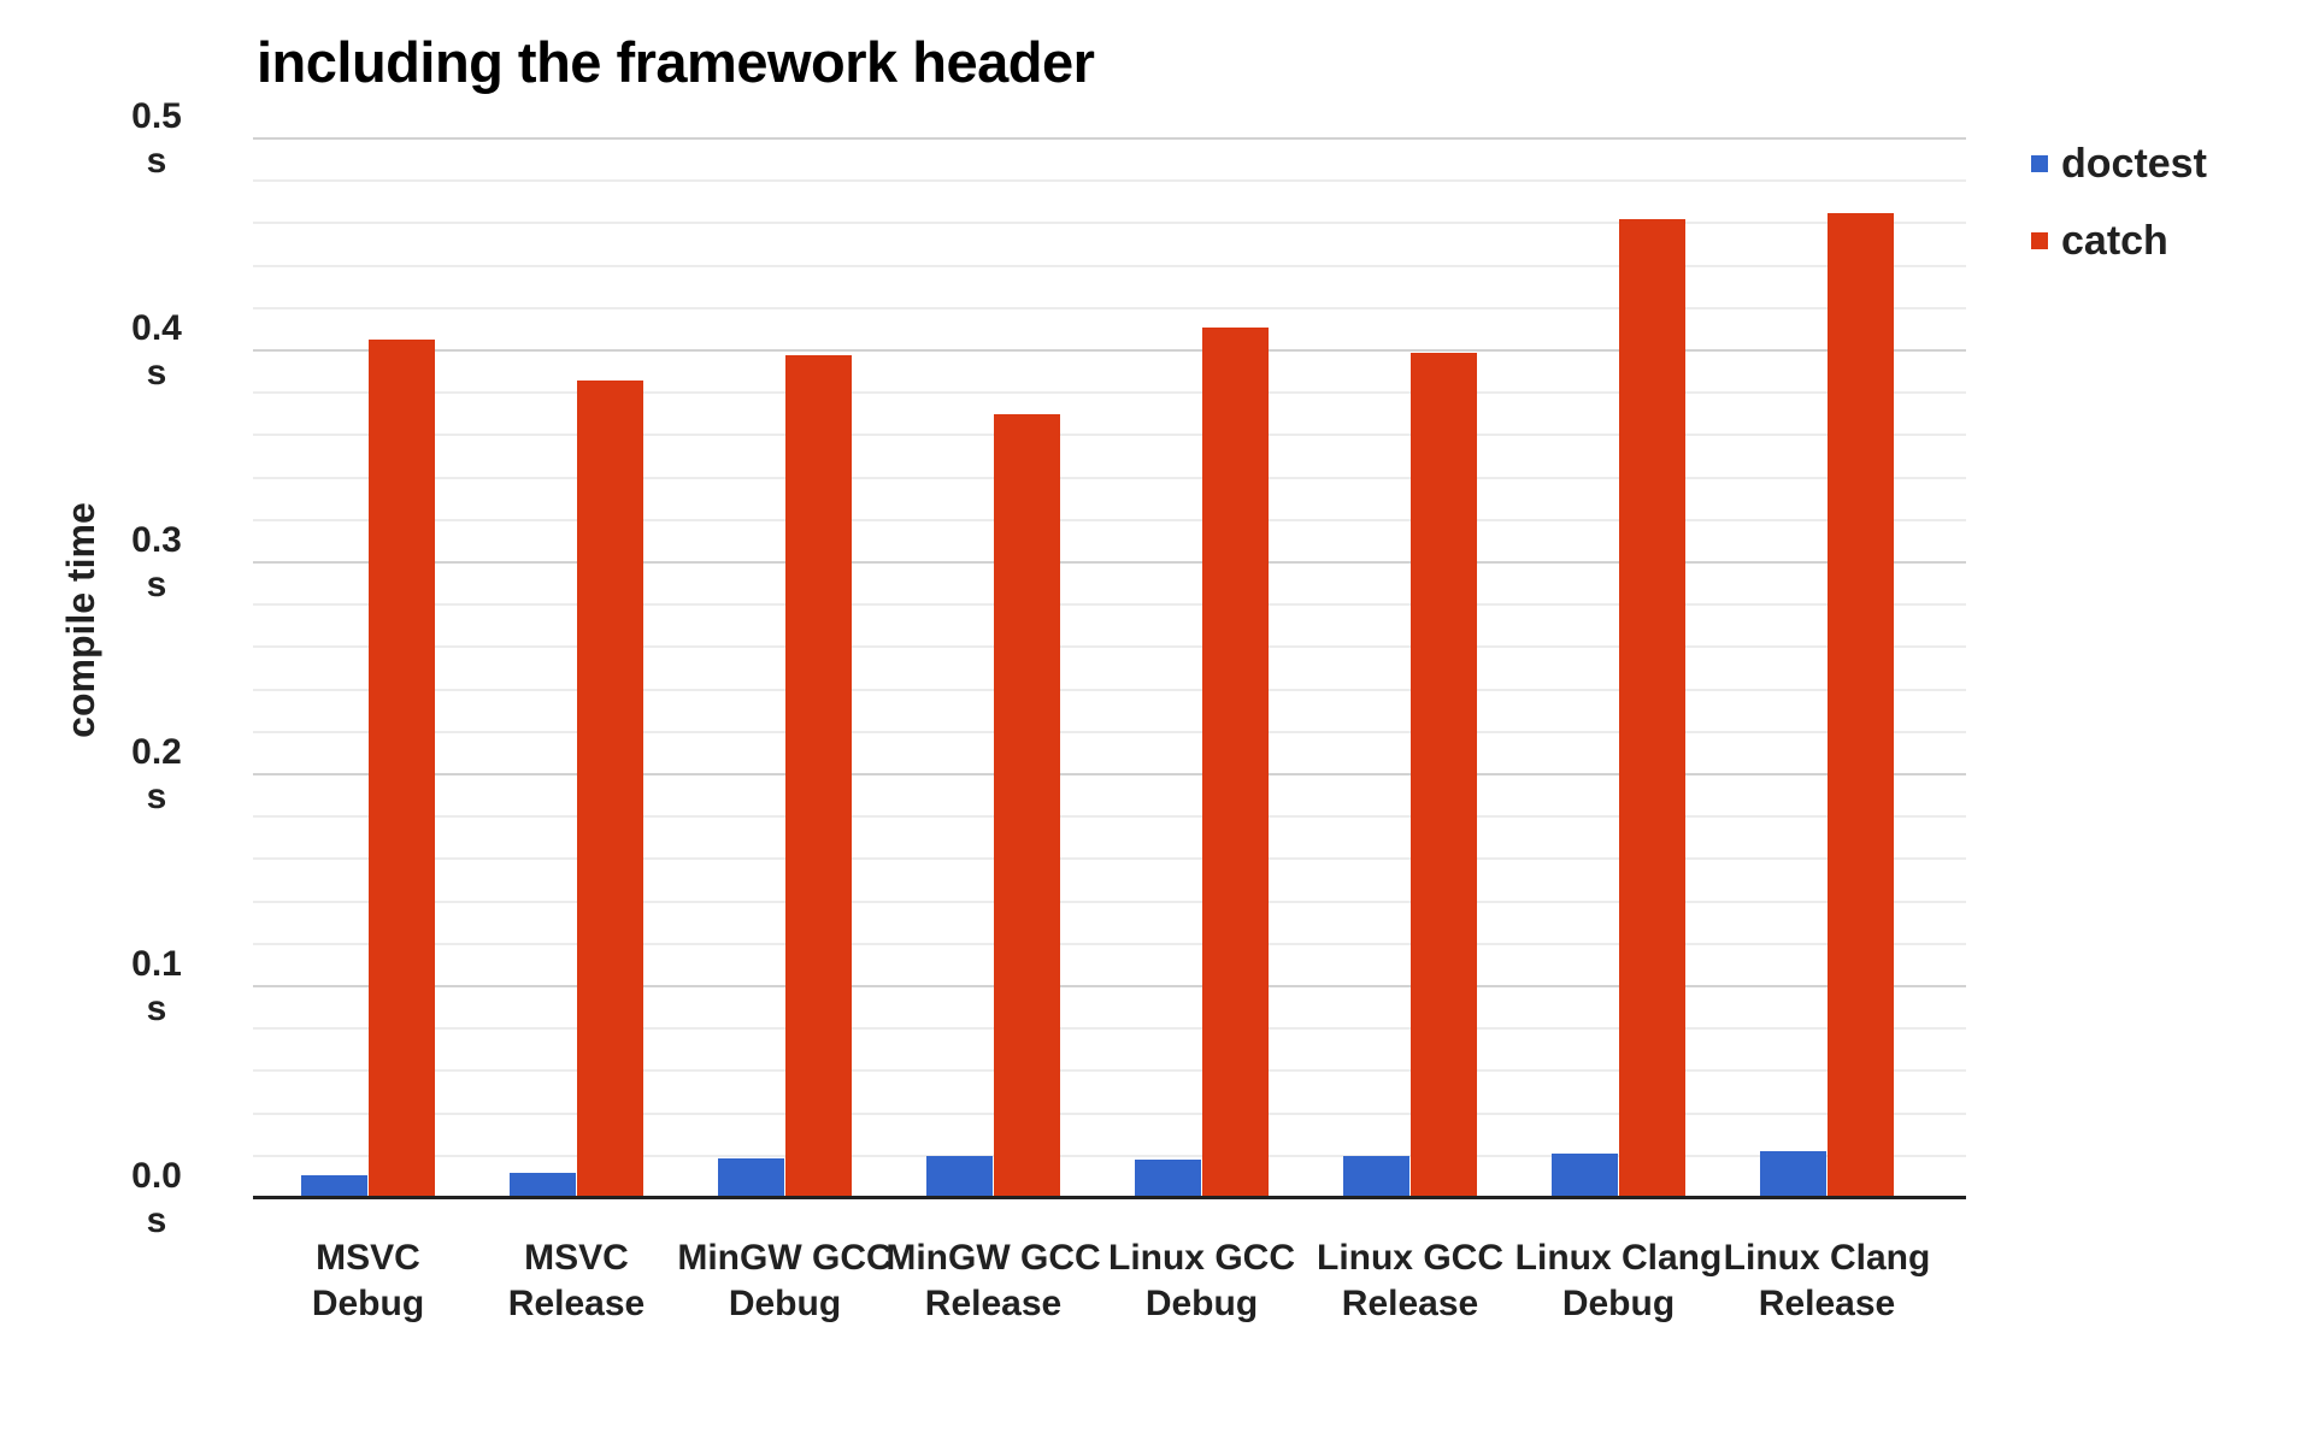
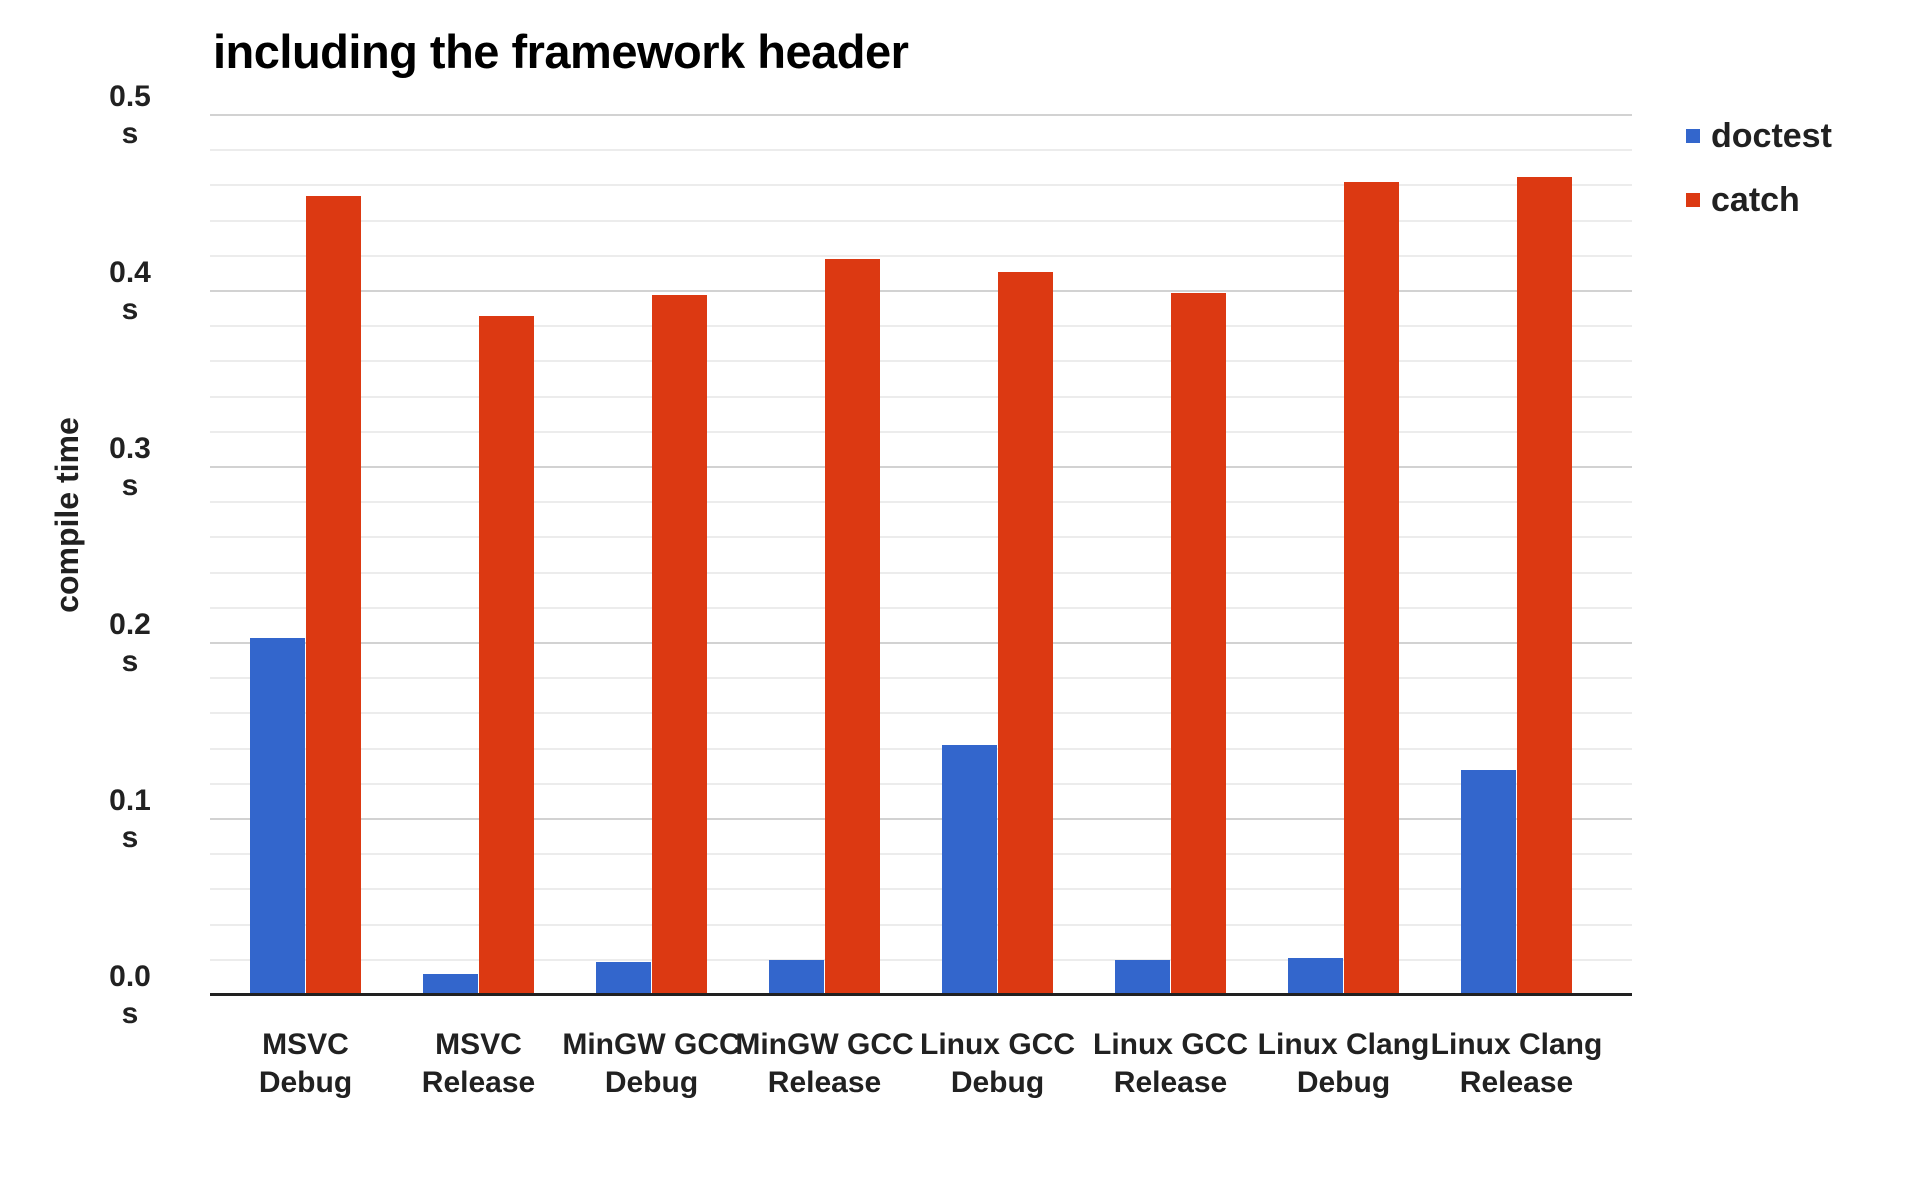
doctest/MSVC Debug: 0.011 -> 0.203
catch/MSVC Debug: 0.405 -> 0.454
catch/MinGW GCC Release: 0.370 -> 0.418
doctest/Linux GCC Debug: 0.018 -> 0.142
doctest/Linux Clang Release: 0.022 -> 0.128
